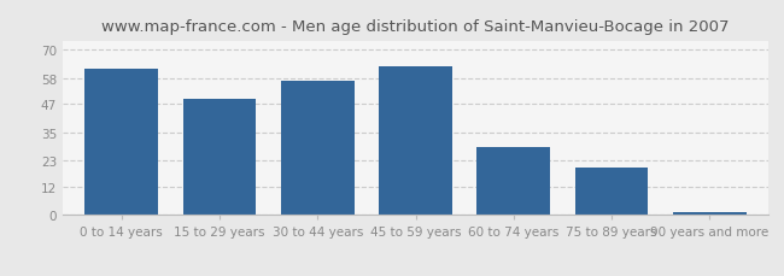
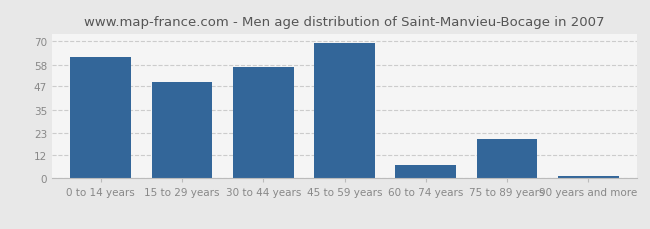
45 to 59 years: 63 -> 69
60 to 74 years: 29 -> 7
